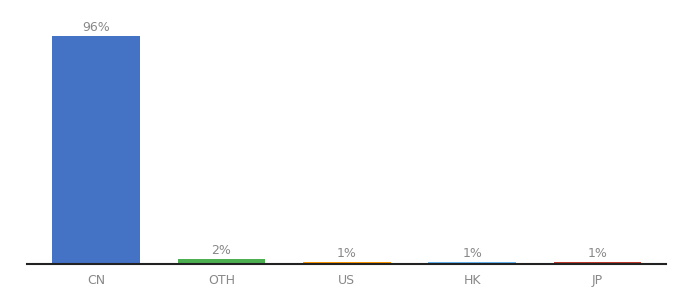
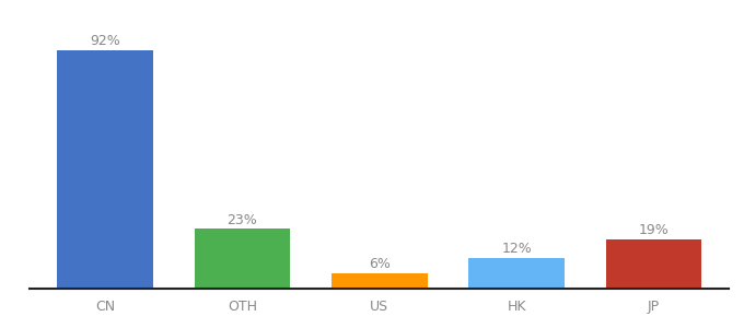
CN: 96% -> 92%
OTH: 2% -> 23%
US: 1% -> 6%
HK: 1% -> 12%
JP: 1% -> 19%
